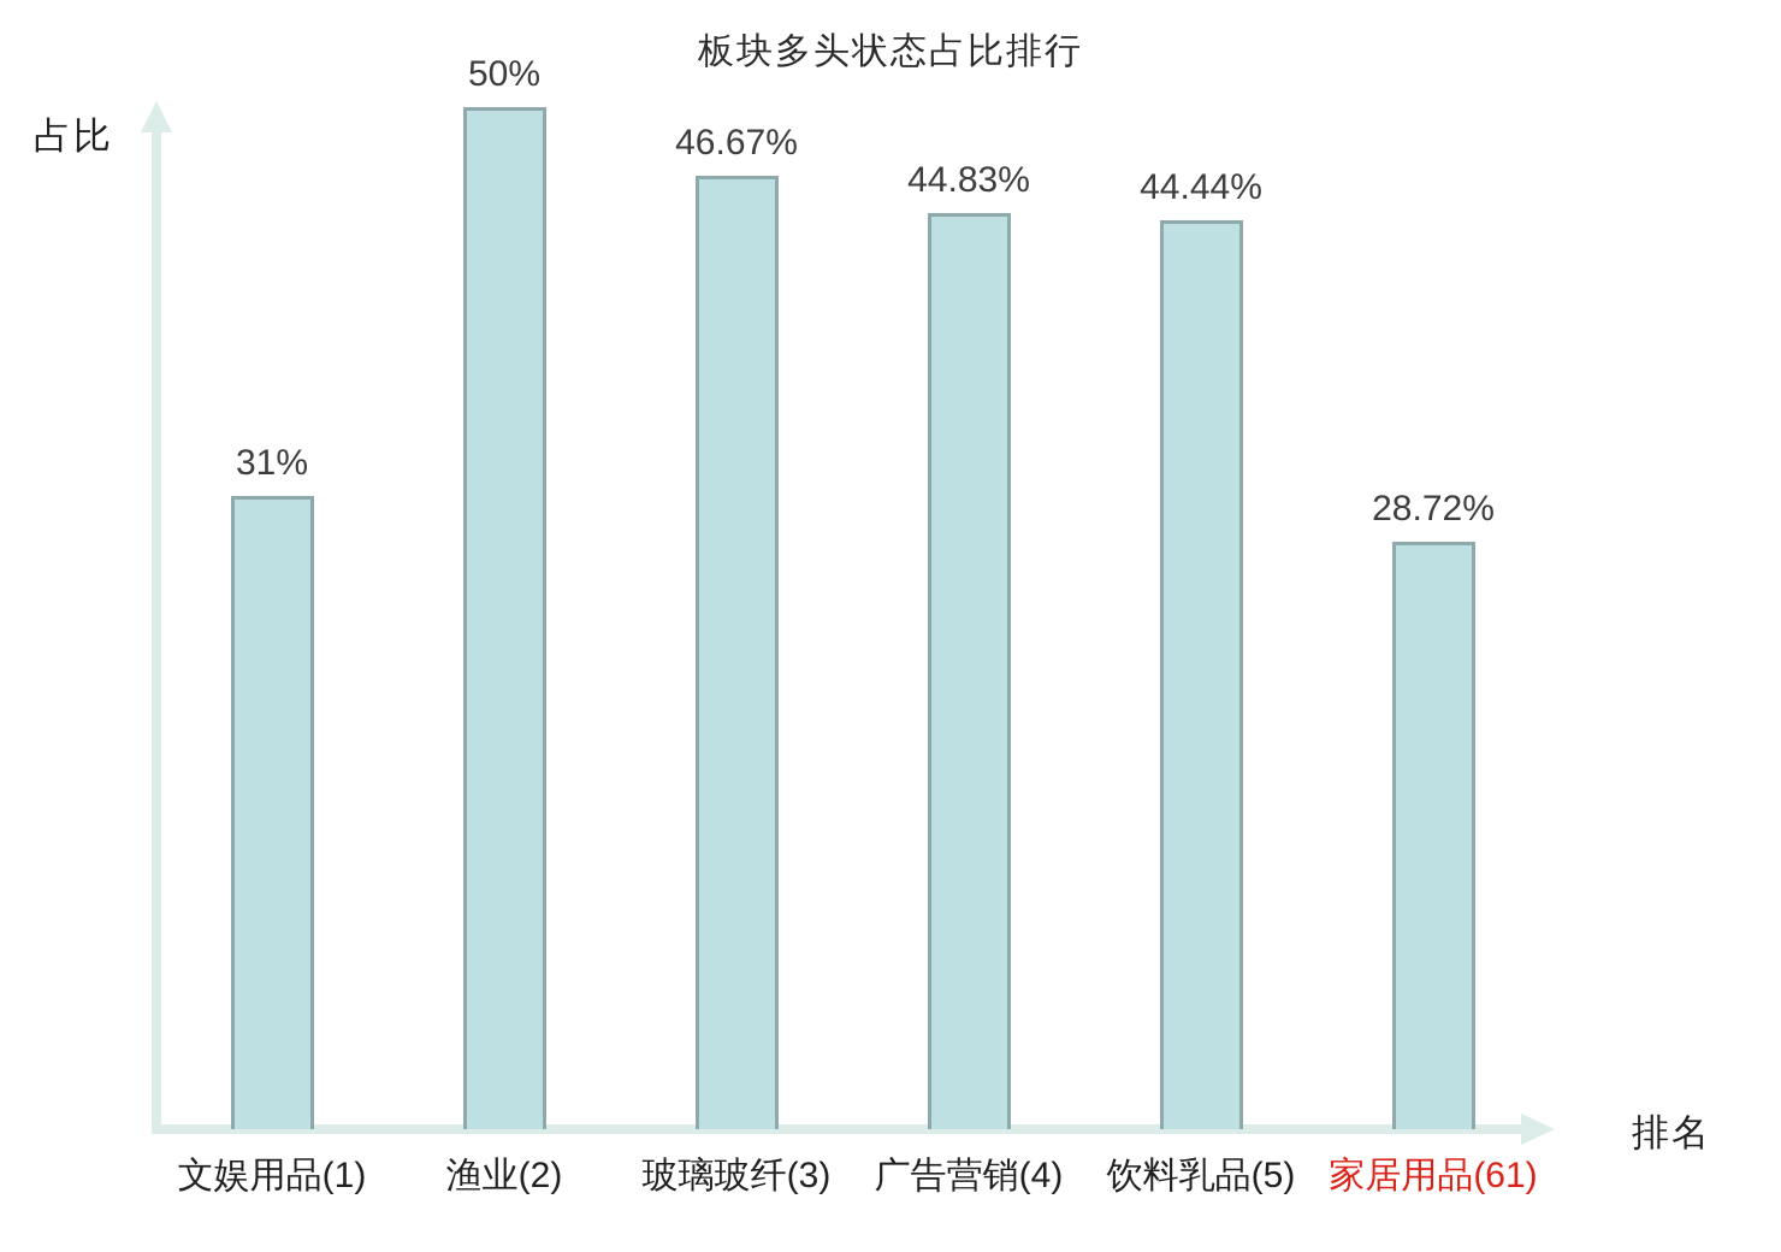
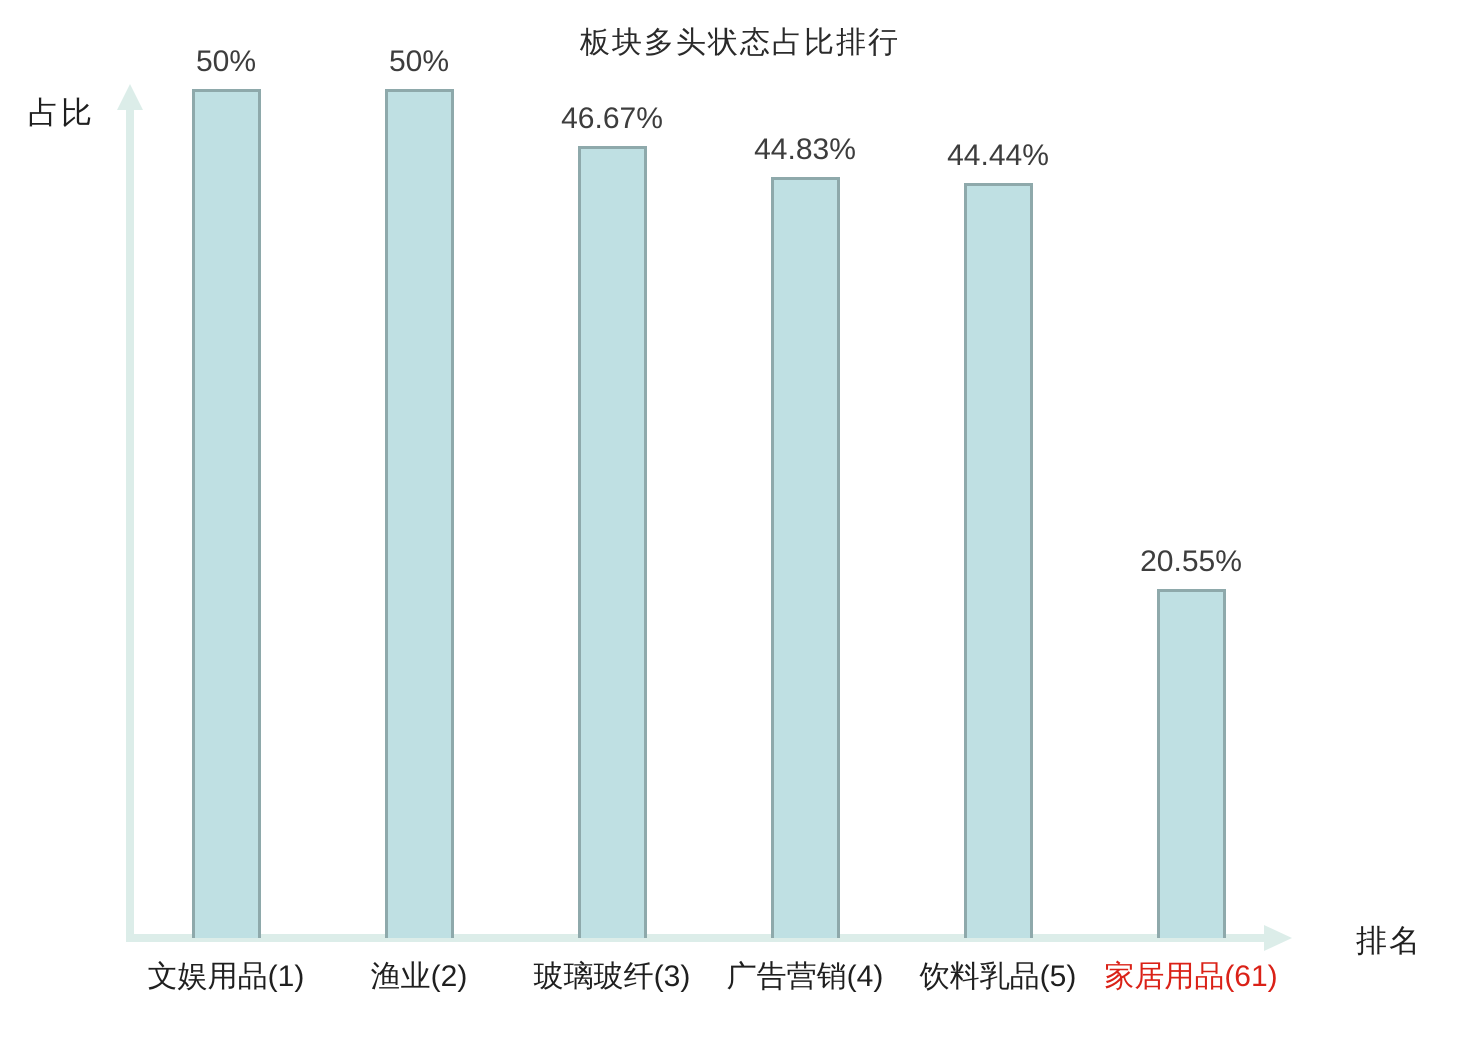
文娱用品(1): 31% -> 50%
家居用品(61): 28.72% -> 20.55%
